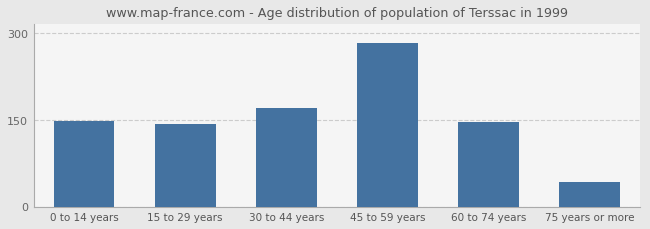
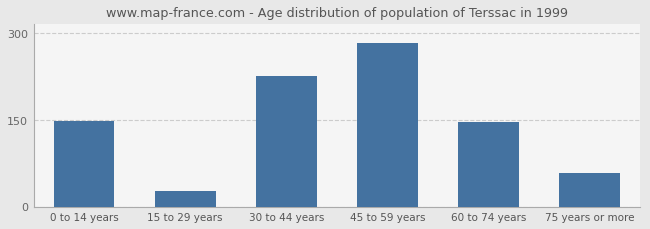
15 to 29 years: 143 -> 26
30 to 44 years: 170 -> 226
75 years or more: 42 -> 58
